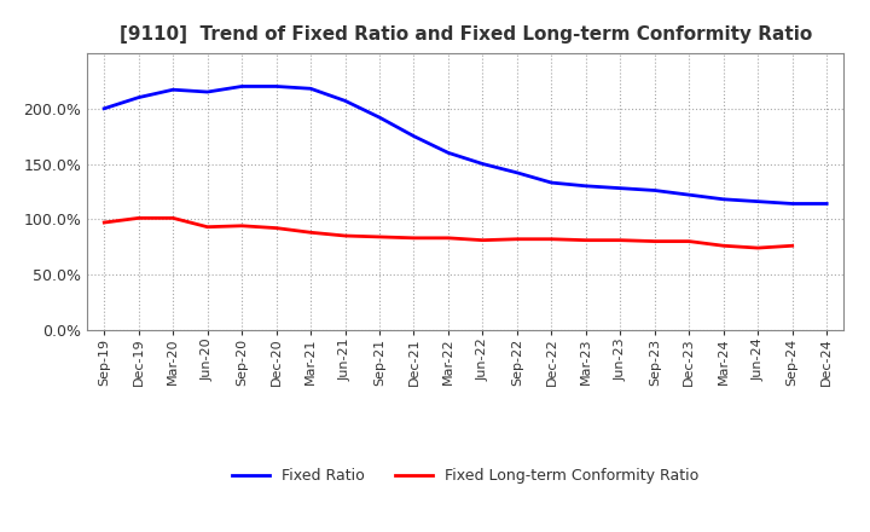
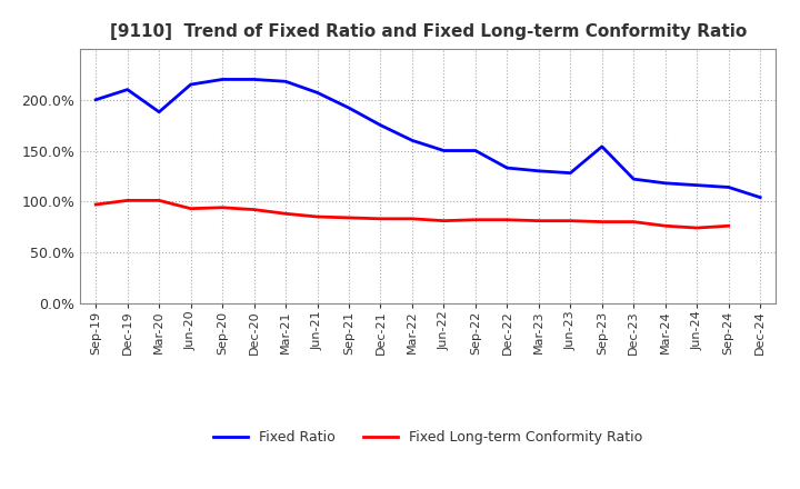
Fixed Ratio/Mar-20: 217% -> 188%
Fixed Ratio/Sep-22: 142% -> 150%
Fixed Ratio/Sep-23: 126% -> 154%
Fixed Ratio/Dec-24: 114% -> 104%
